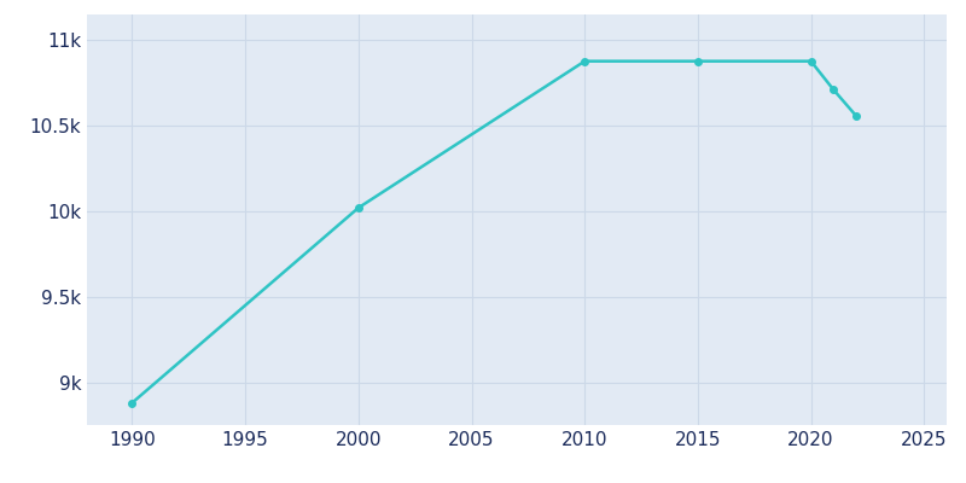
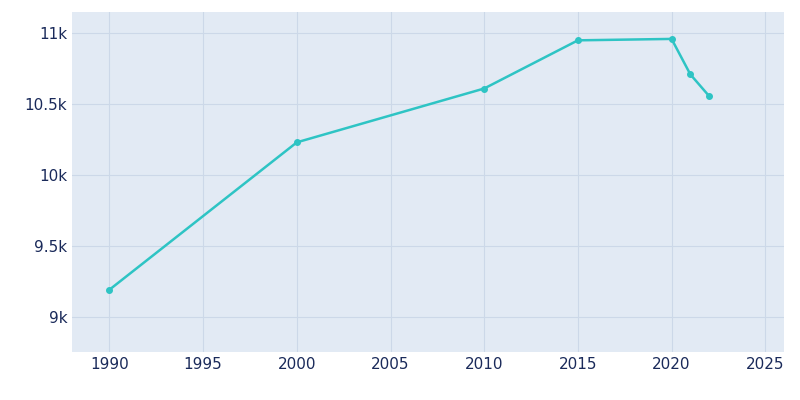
1990: 8.88k -> 9.19k
2000: 10.02k -> 10.23k
2010: 10.88k -> 10.61k
2015: 10.88k -> 10.95k
2020: 10.88k -> 10.96k
